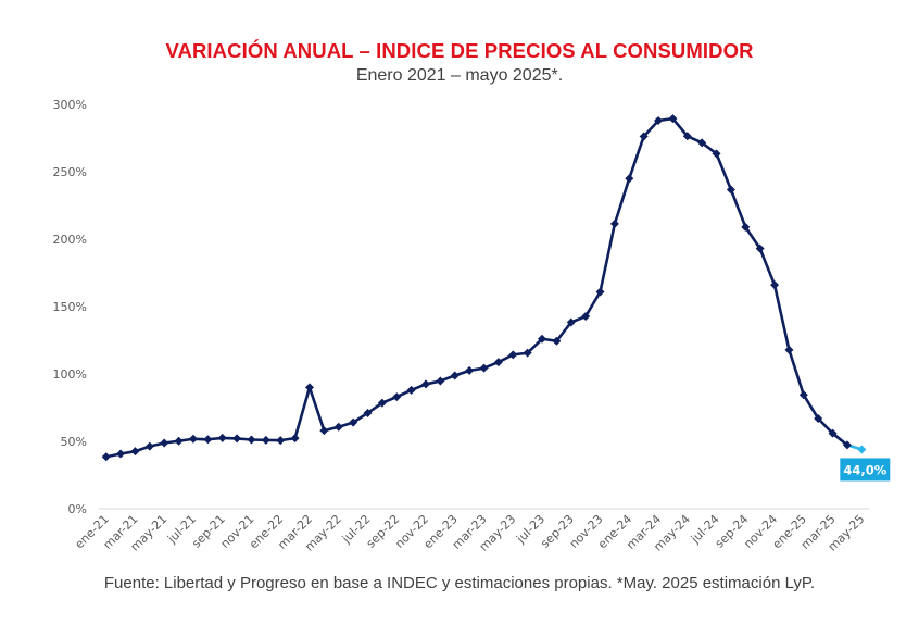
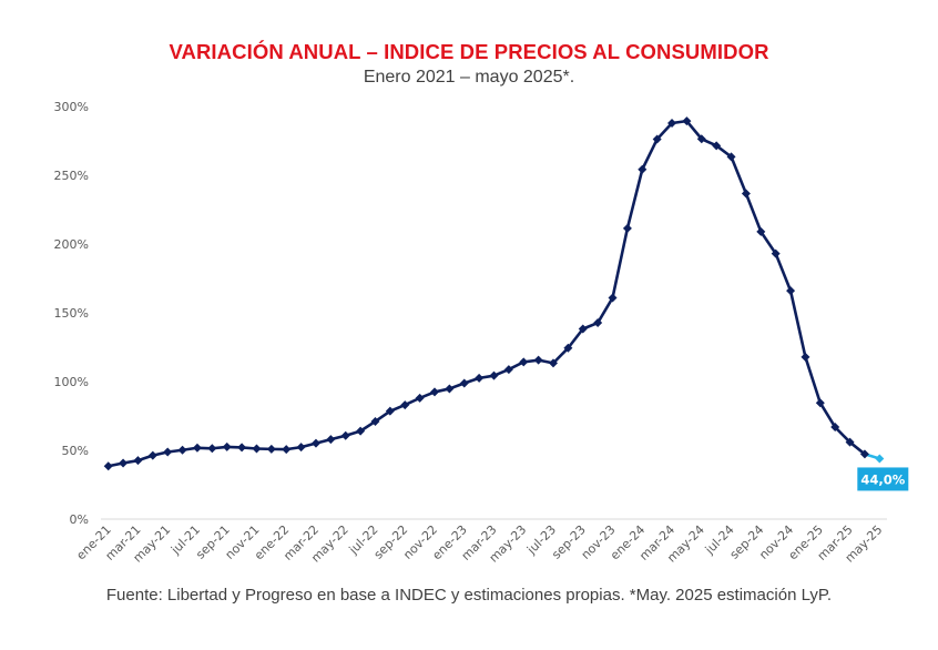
mar-22: 90% -> 55%
jul-23: 126% -> 113%
ene-24: 245% -> 254%
